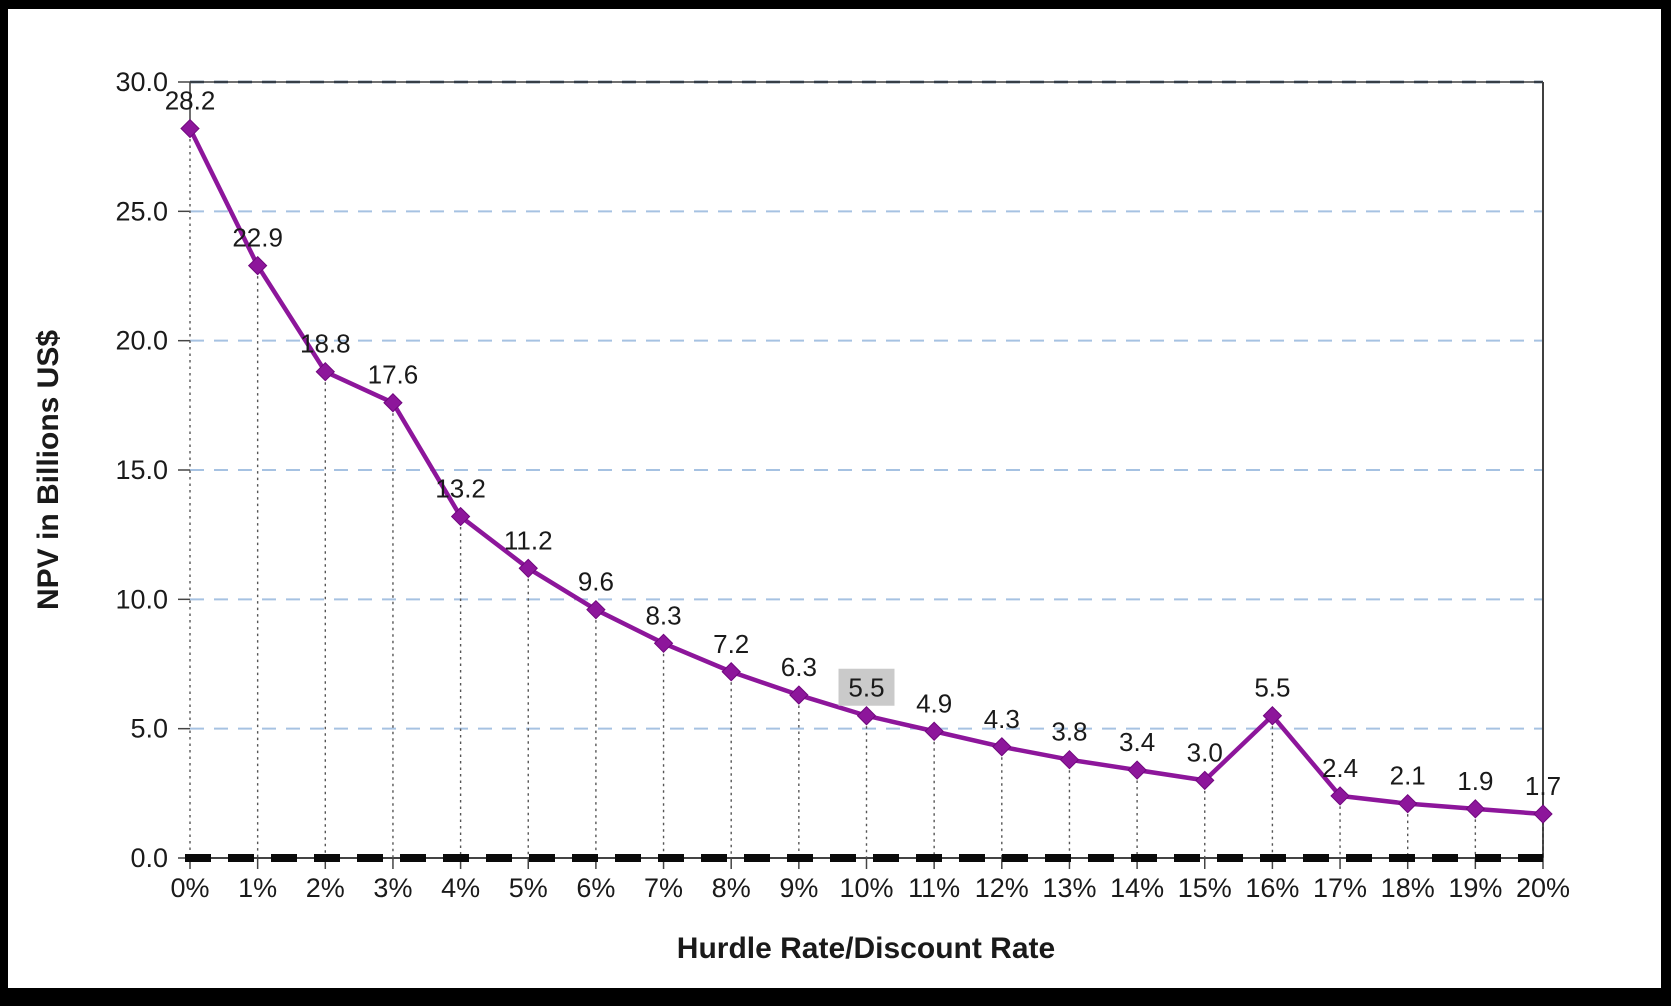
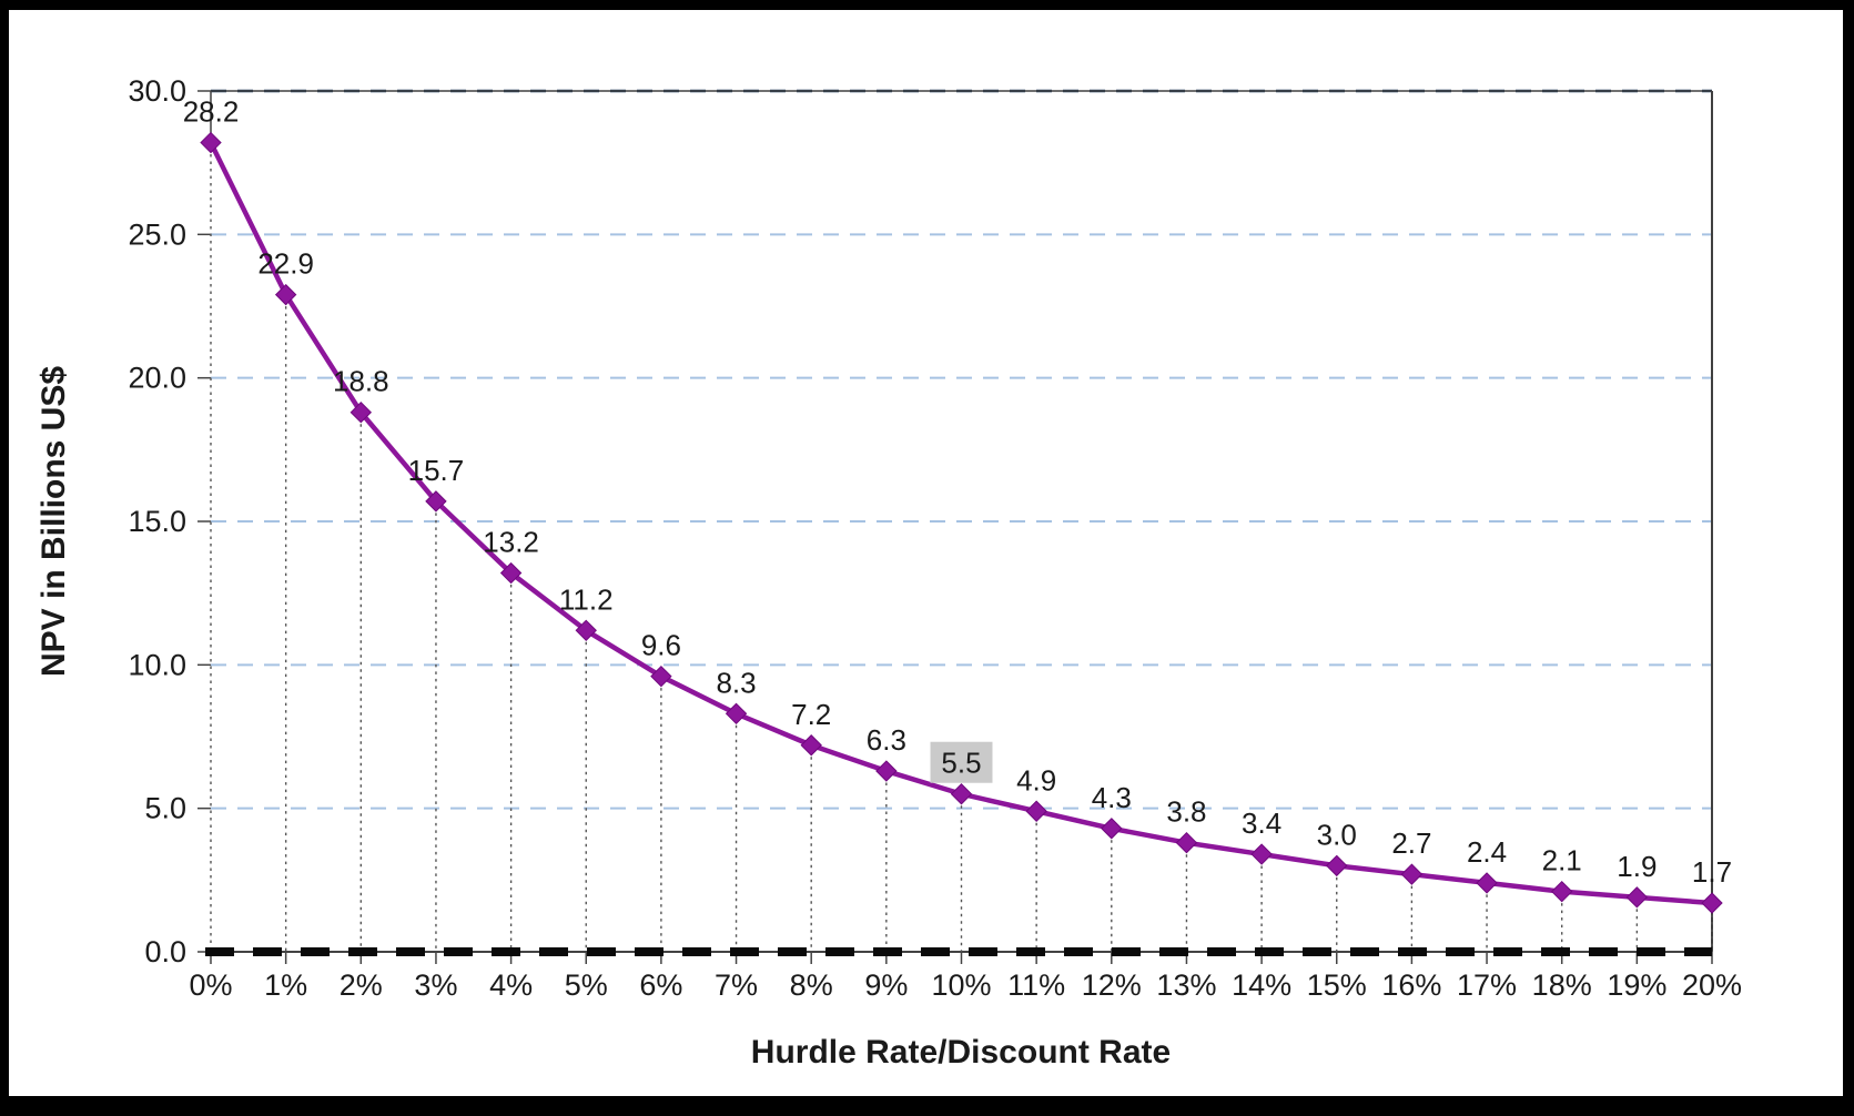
3%: 17.6 -> 15.7
16%: 5.5 -> 2.7
